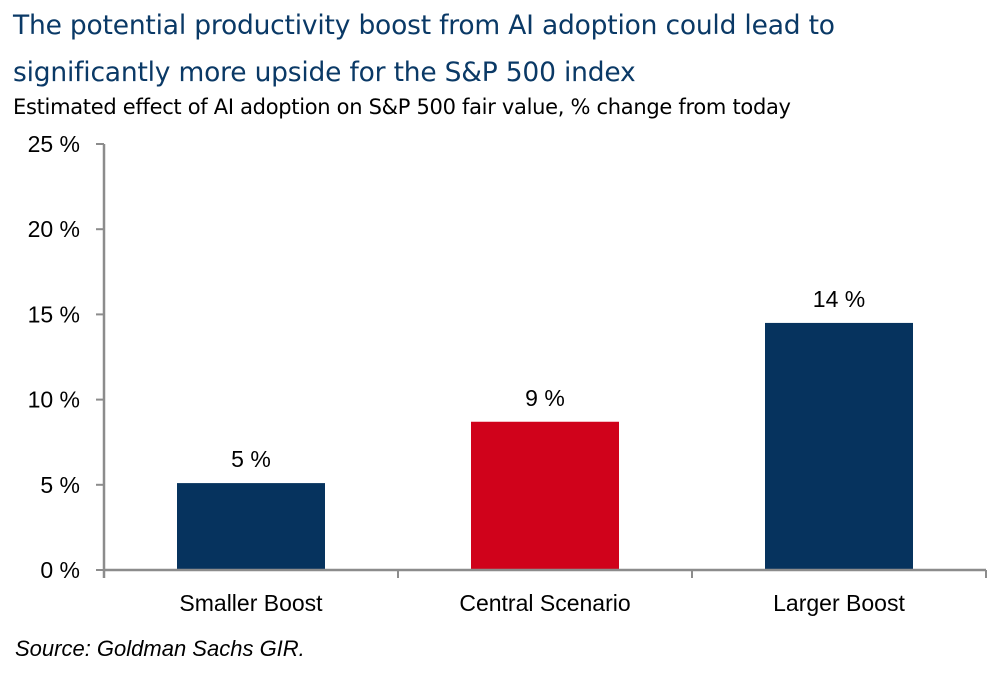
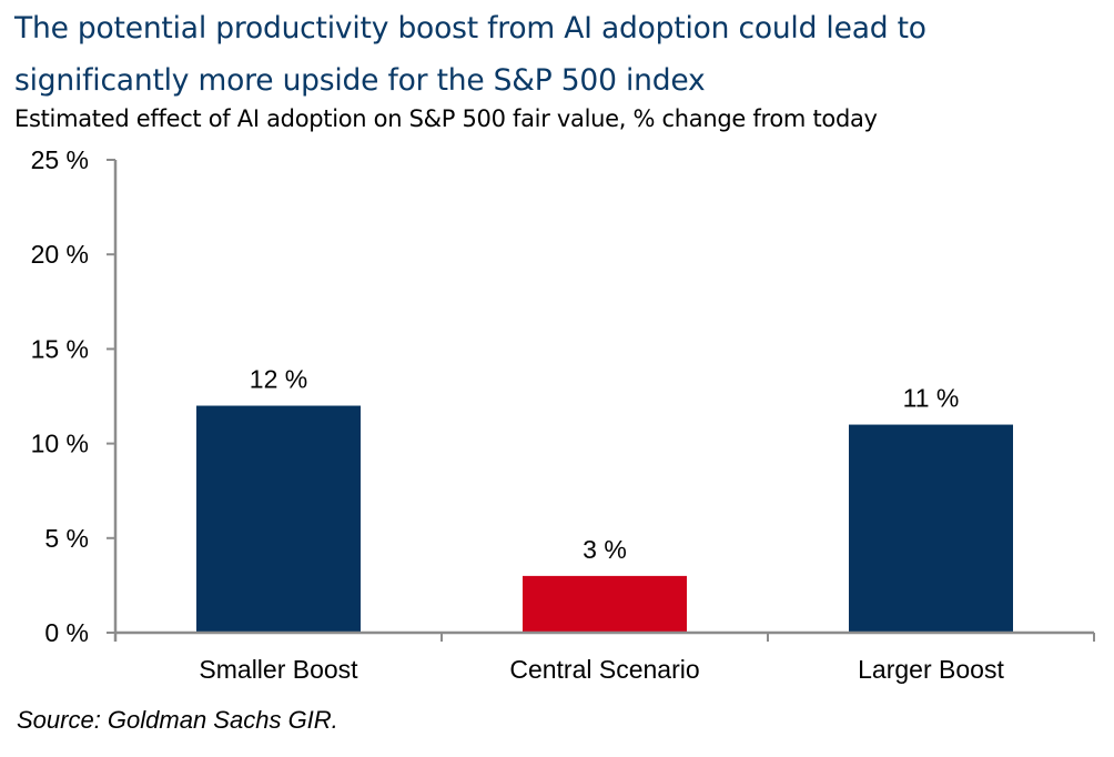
Smaller Boost: 5 -> 12
Central Scenario: 9 -> 3
Larger Boost: 14 -> 11
